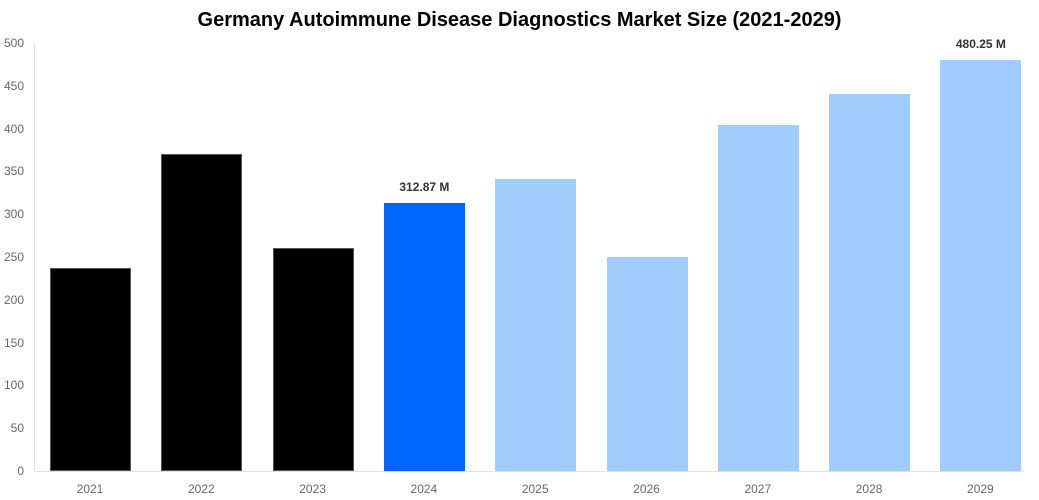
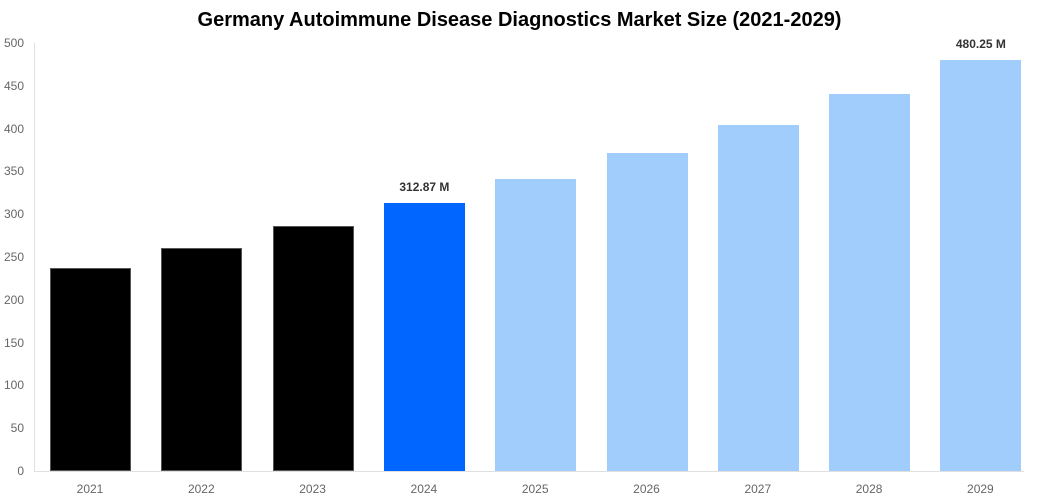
2022: 370 -> 260
2023: 260 -> 290
2026: 250 -> 370
